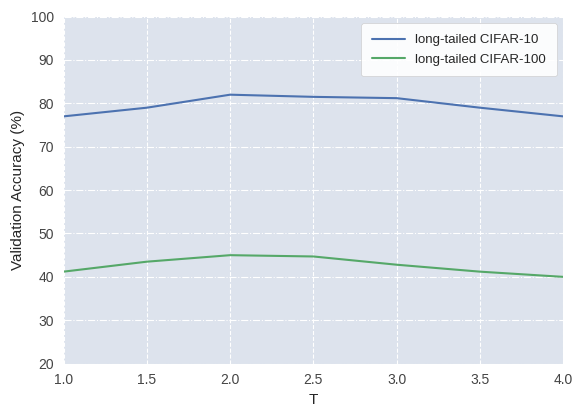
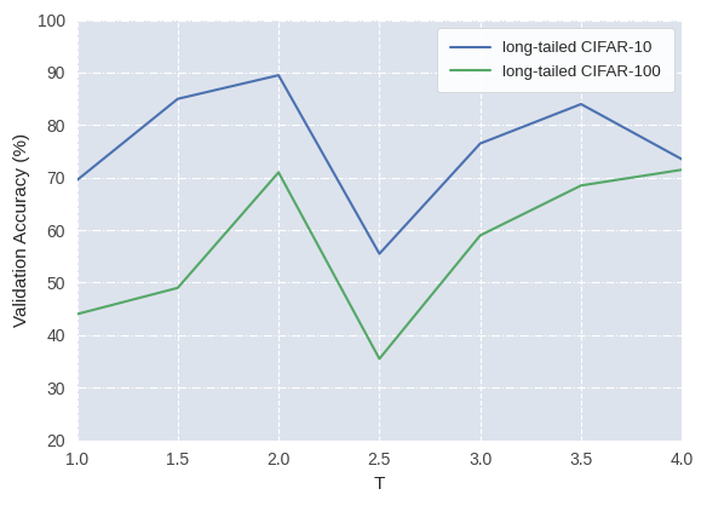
long-tailed CIFAR-10/1.0: 77.0 -> 69.5
long-tailed CIFAR-100/1.0: 41.2 -> 44.0
long-tailed CIFAR-10/1.5: 79.0 -> 85.0
long-tailed CIFAR-100/1.5: 43.5 -> 49.0
long-tailed CIFAR-10/2.0: 82.0 -> 89.5
long-tailed CIFAR-100/2.0: 45.0 -> 71.0
long-tailed CIFAR-10/2.5: 81.5 -> 55.5
long-tailed CIFAR-100/2.5: 44.7 -> 35.5
long-tailed CIFAR-10/3.0: 81.2 -> 76.5
long-tailed CIFAR-100/3.0: 42.8 -> 59.0
long-tailed CIFAR-10/3.5: 79.0 -> 84.0
long-tailed CIFAR-100/3.5: 41.2 -> 68.5
long-tailed CIFAR-10/4.0: 77.0 -> 73.5
long-tailed CIFAR-100/4.0: 40.0 -> 71.5
